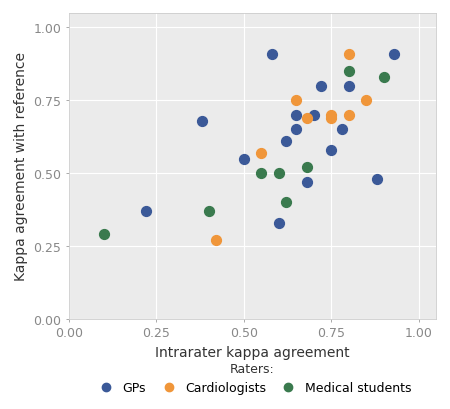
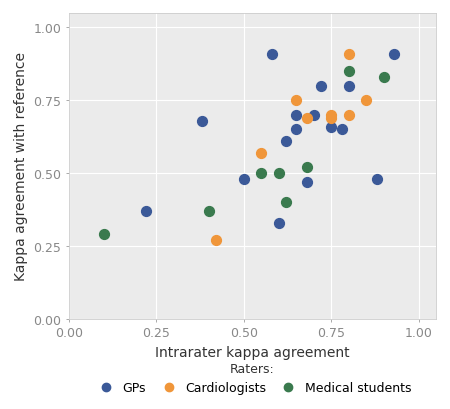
GPs/0.50: 0.55 -> 0.48
GPs/0.75: 0.58 -> 0.66
